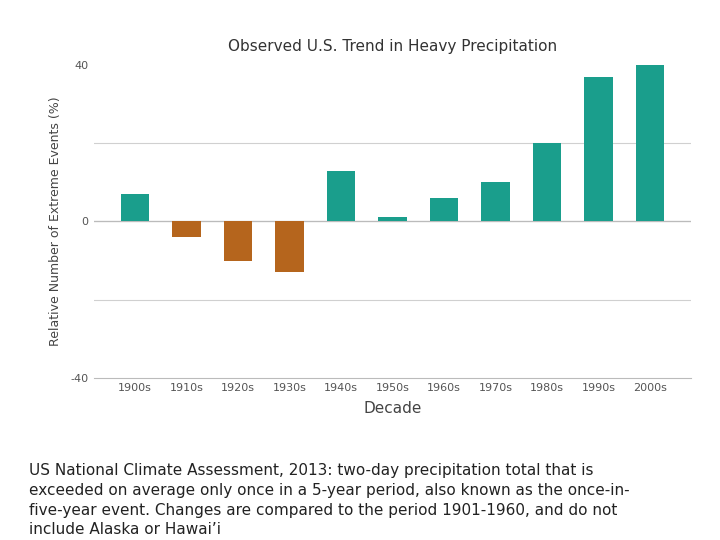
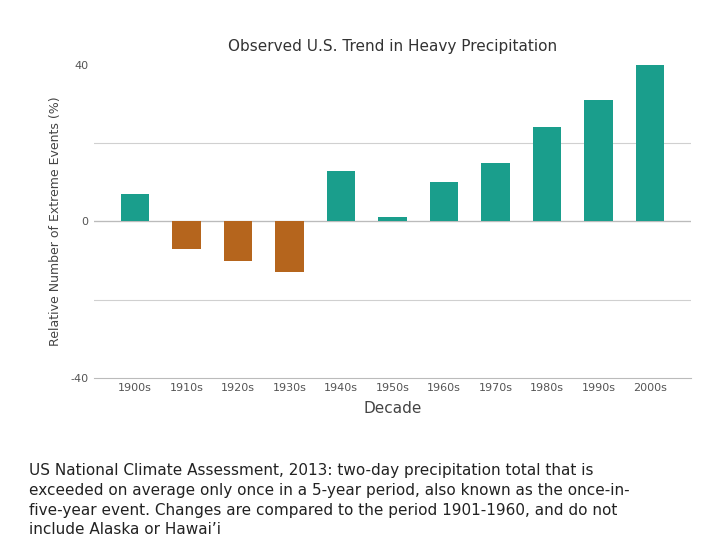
1910s: -4 -> -7
1960s: 6 -> 10
1970s: 10 -> 15
1980s: 20 -> 24
1990s: 37 -> 31
